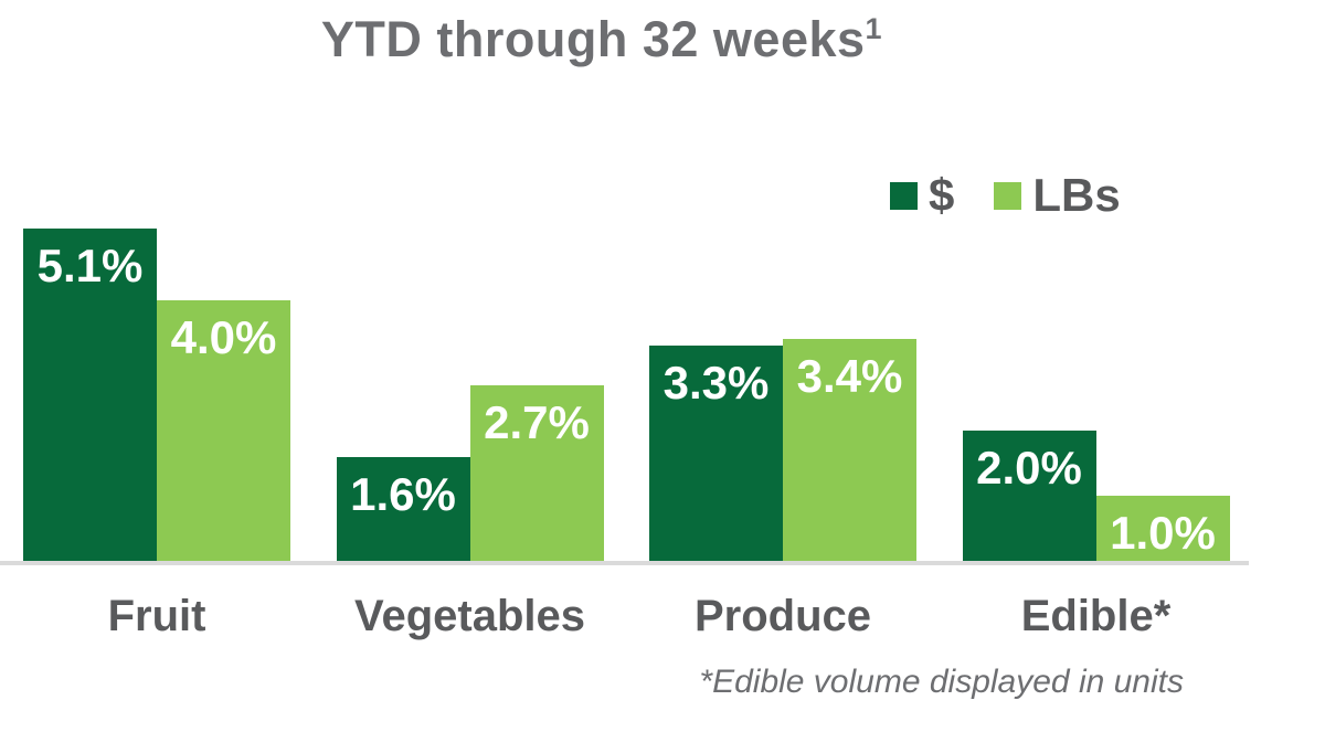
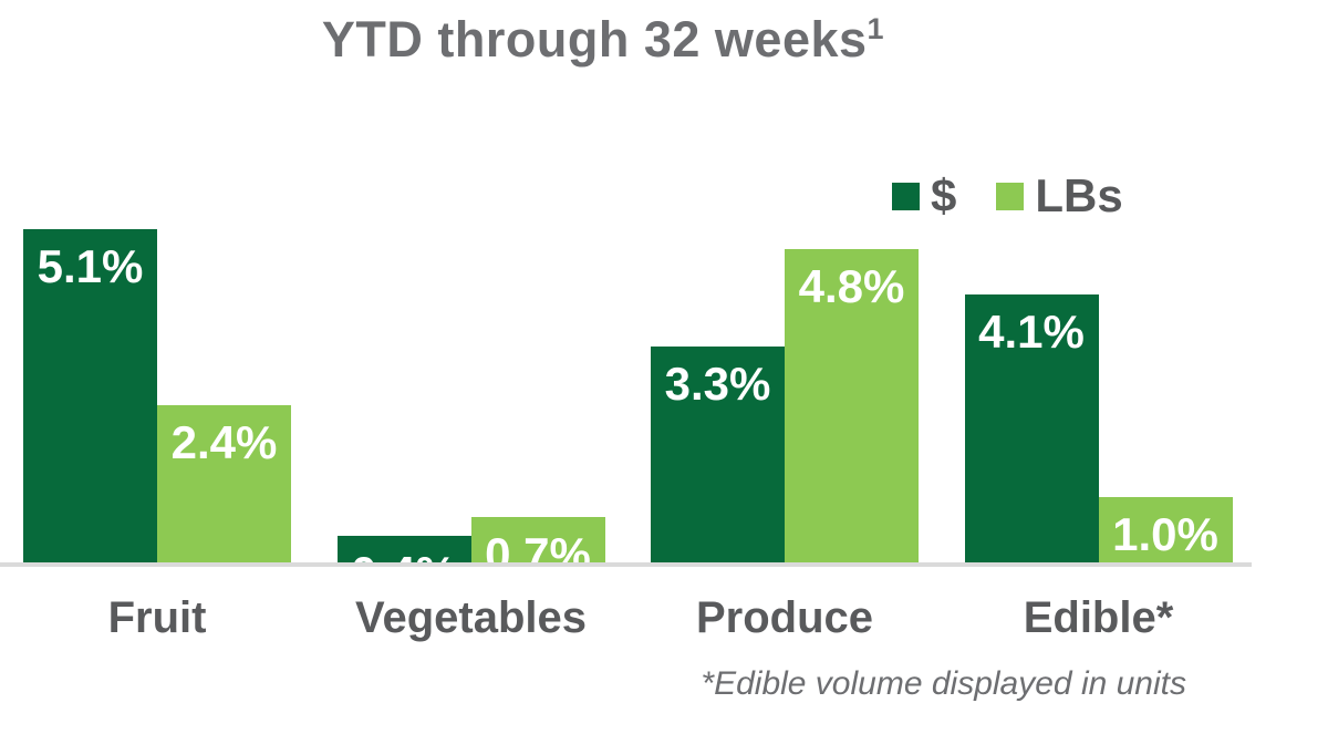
LBs/Fruit: 4.0% -> 2.4%
$/Vegetables: 1.6% -> 0.4%
LBs/Vegetables: 2.7% -> 0.7%
LBs/Produce: 3.4% -> 4.8%
$/Edible*: 2.0% -> 4.1%
